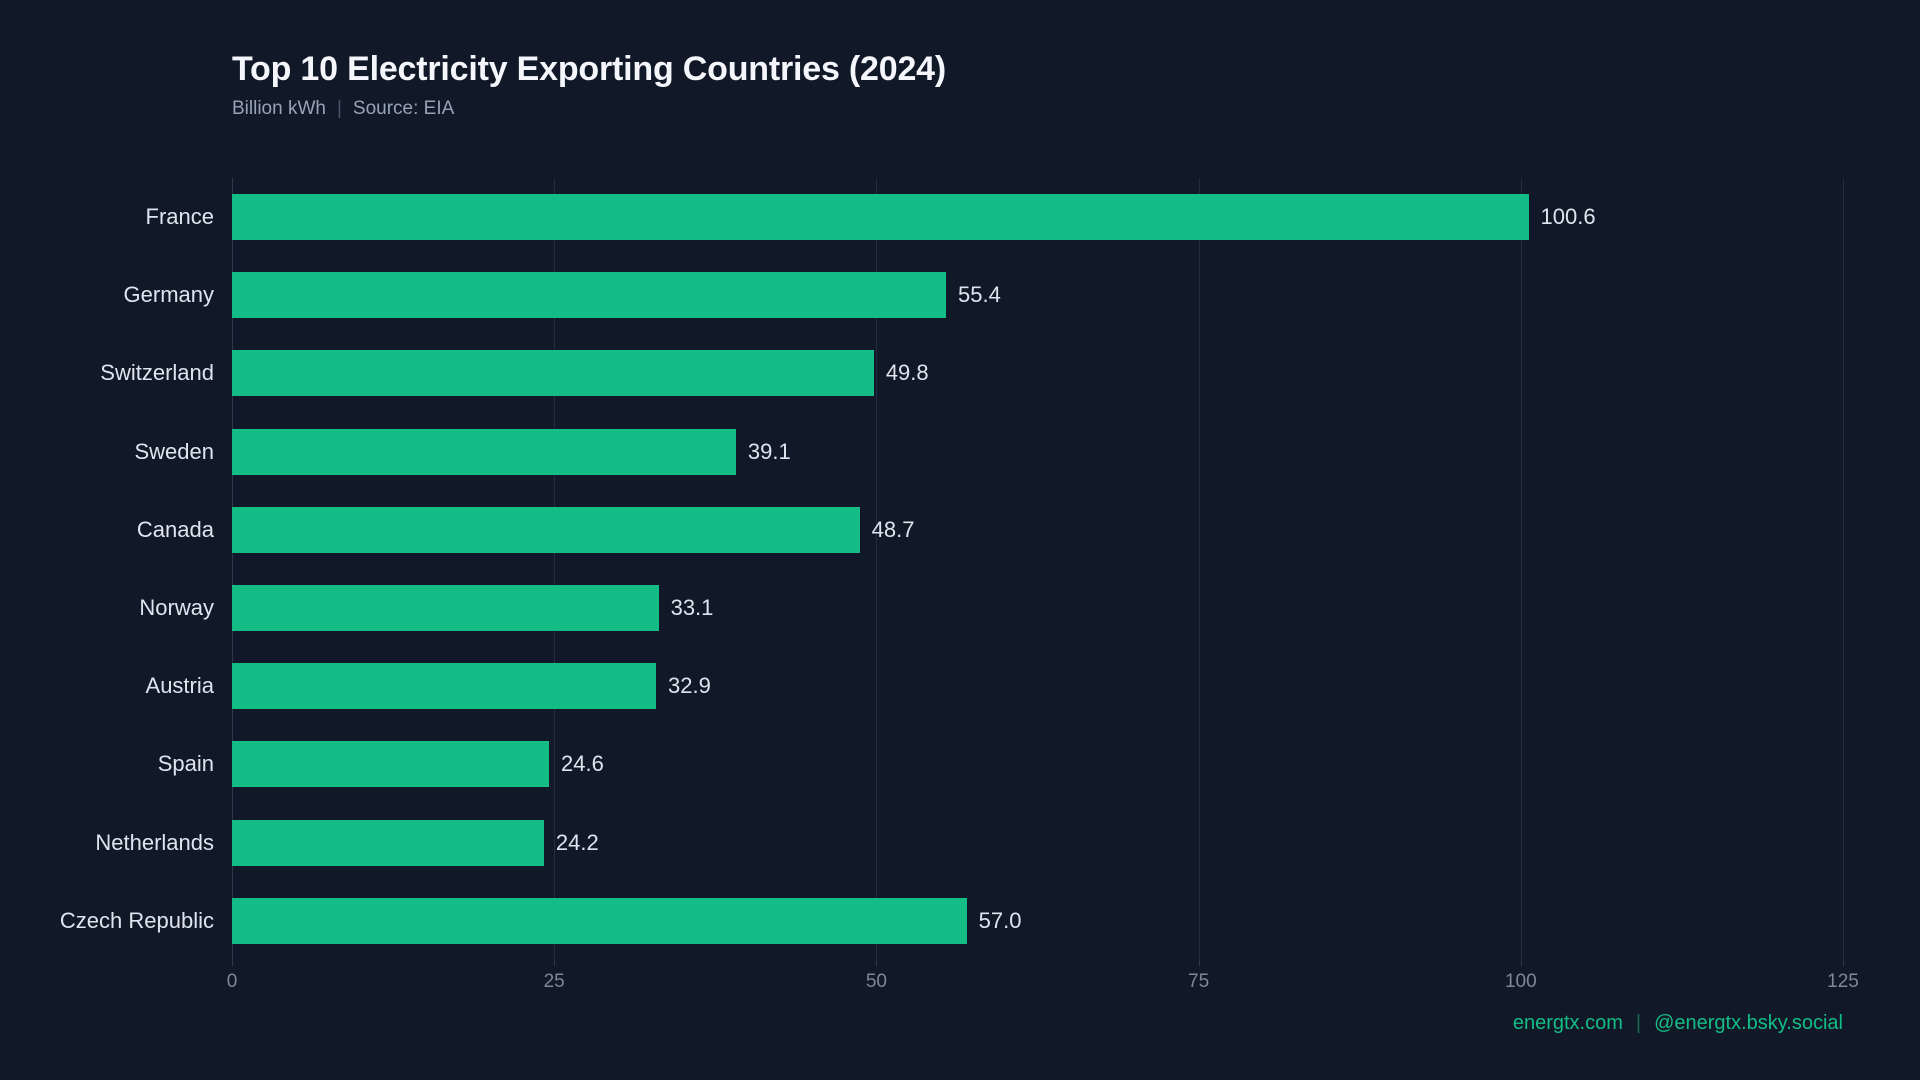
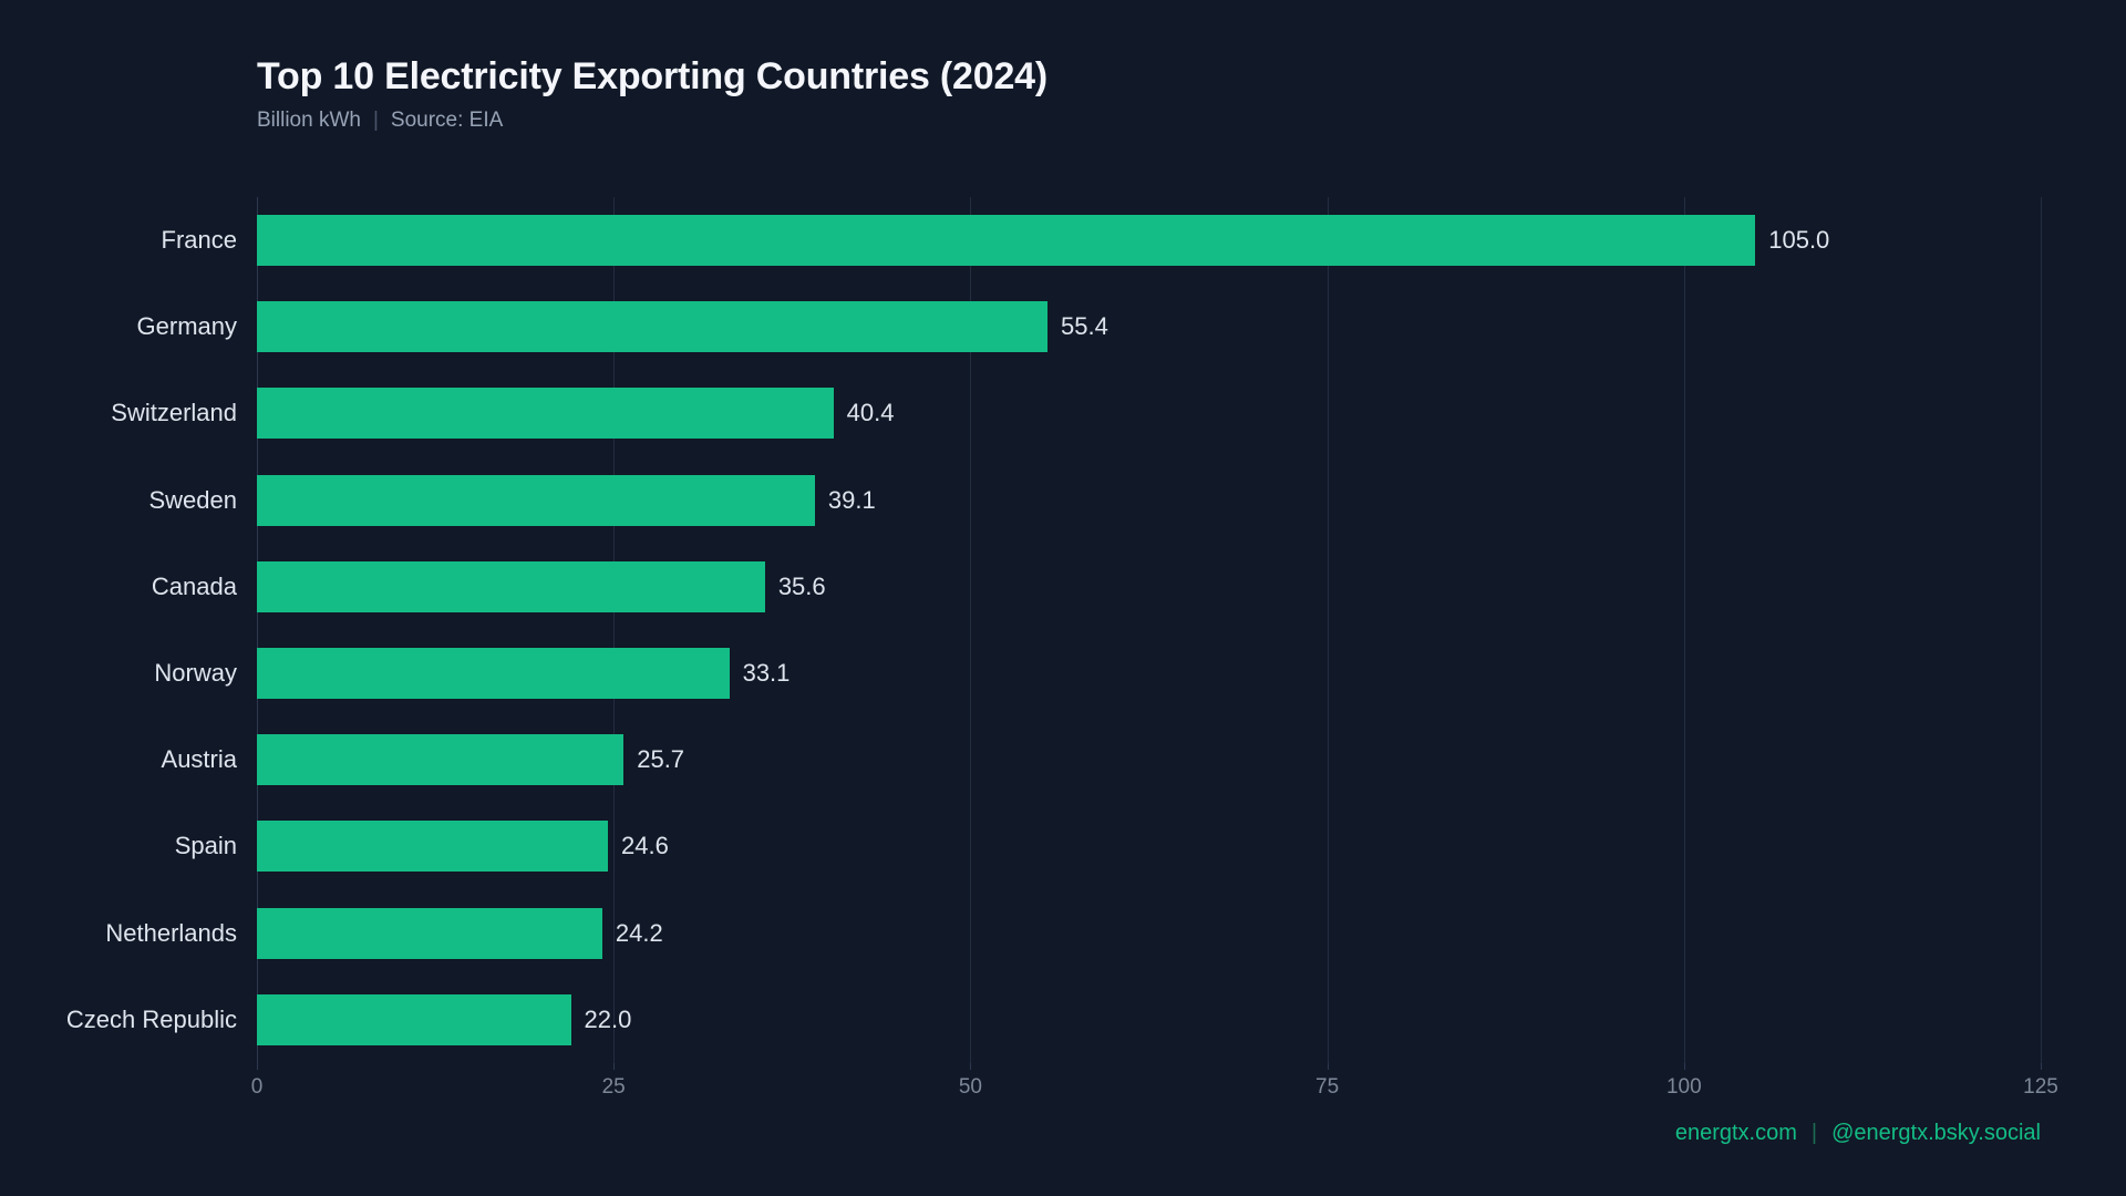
France: 100.6 -> 105.0
Switzerland: 49.8 -> 40.4
Canada: 48.7 -> 35.6
Austria: 32.9 -> 25.7
Czech Republic: 57.0 -> 22.0
